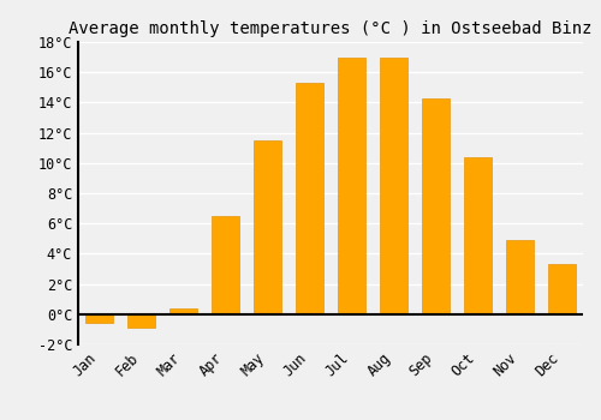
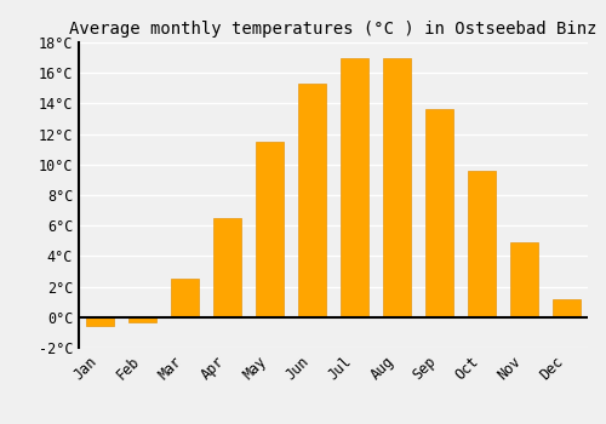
Feb: -0.9°C -> -0.3°C
Mar: 0.4°C -> 2.5°C
Sep: 14.3°C -> 13.6°C
Oct: 10.4°C -> 9.6°C
Dec: 3.3°C -> 1.2°C
